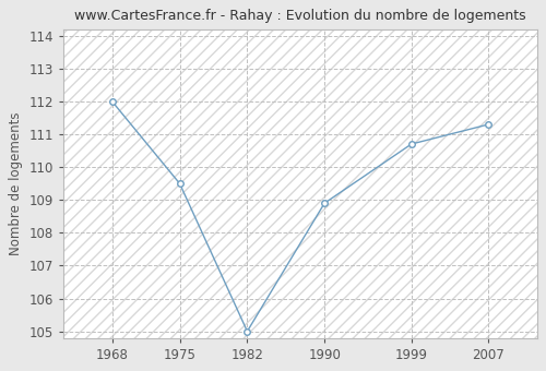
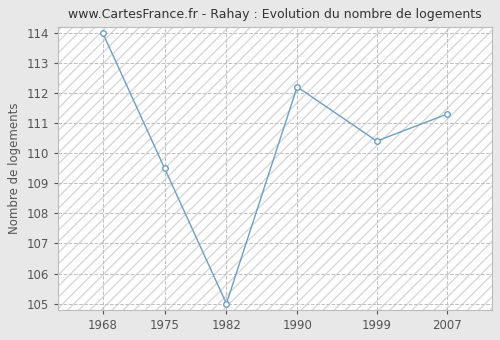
1968: 112.0 -> 114.0
1990: 108.9 -> 112.2
1999: 110.7 -> 110.4
